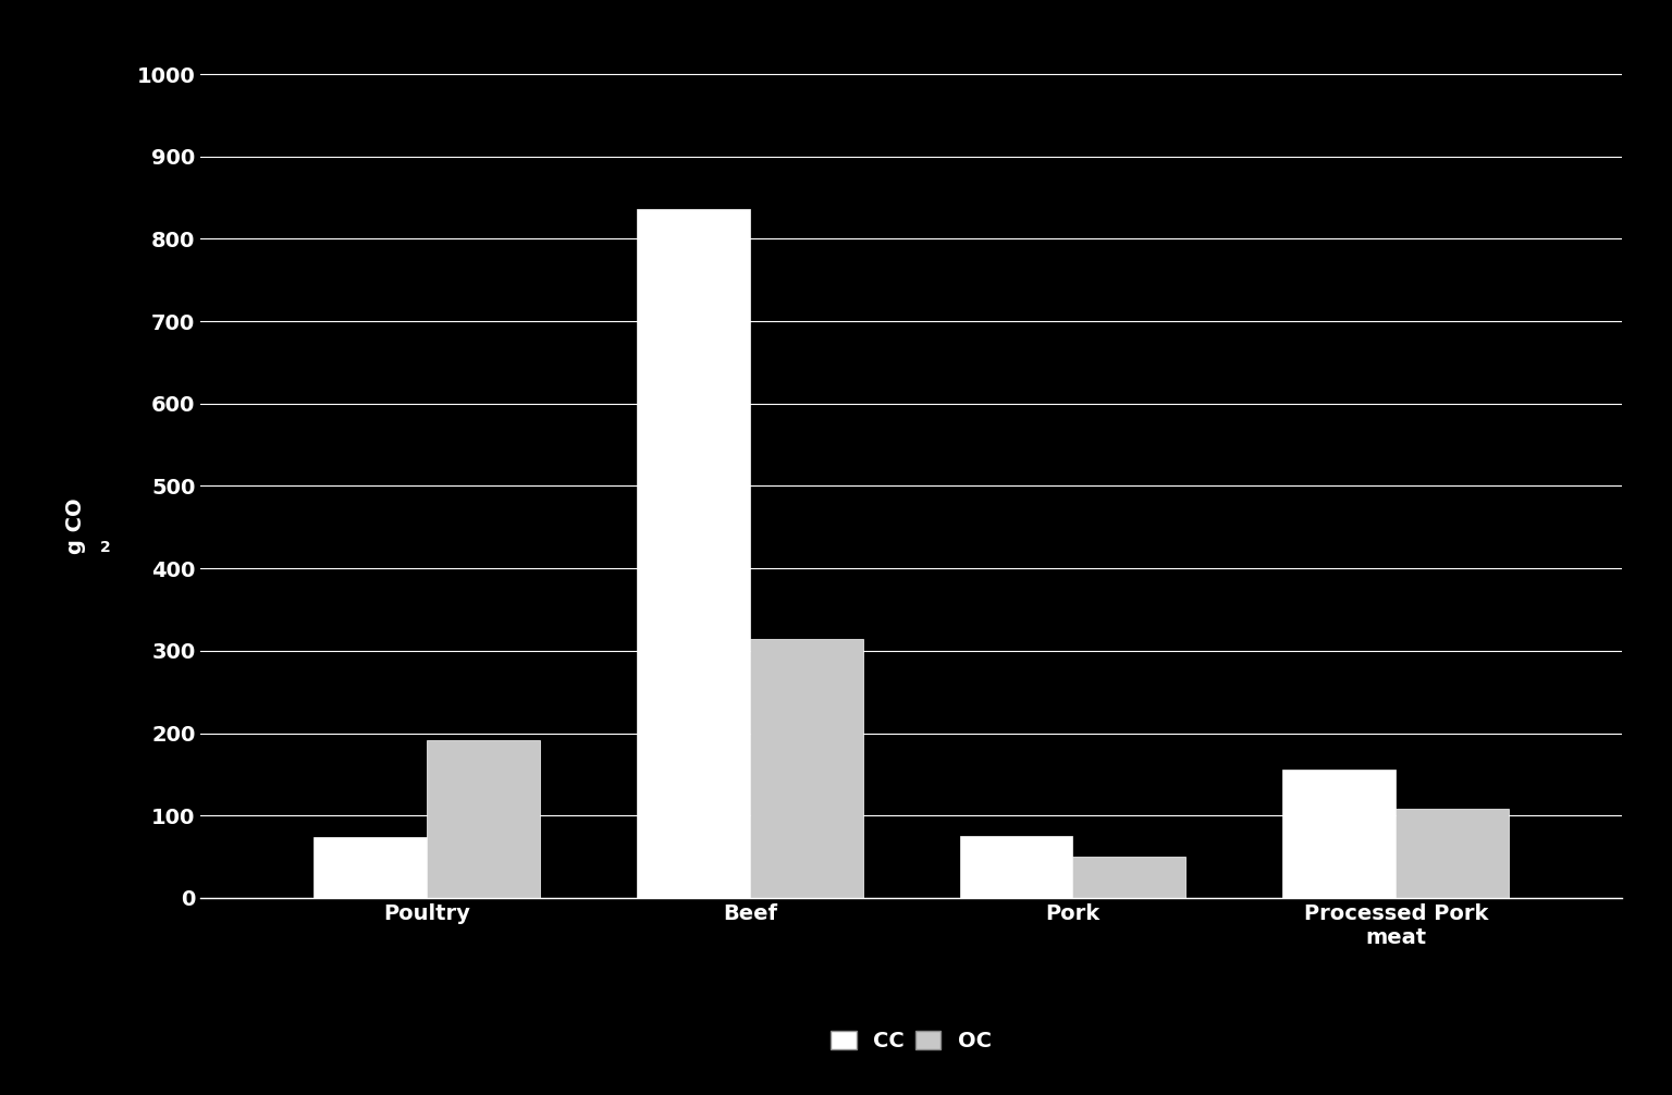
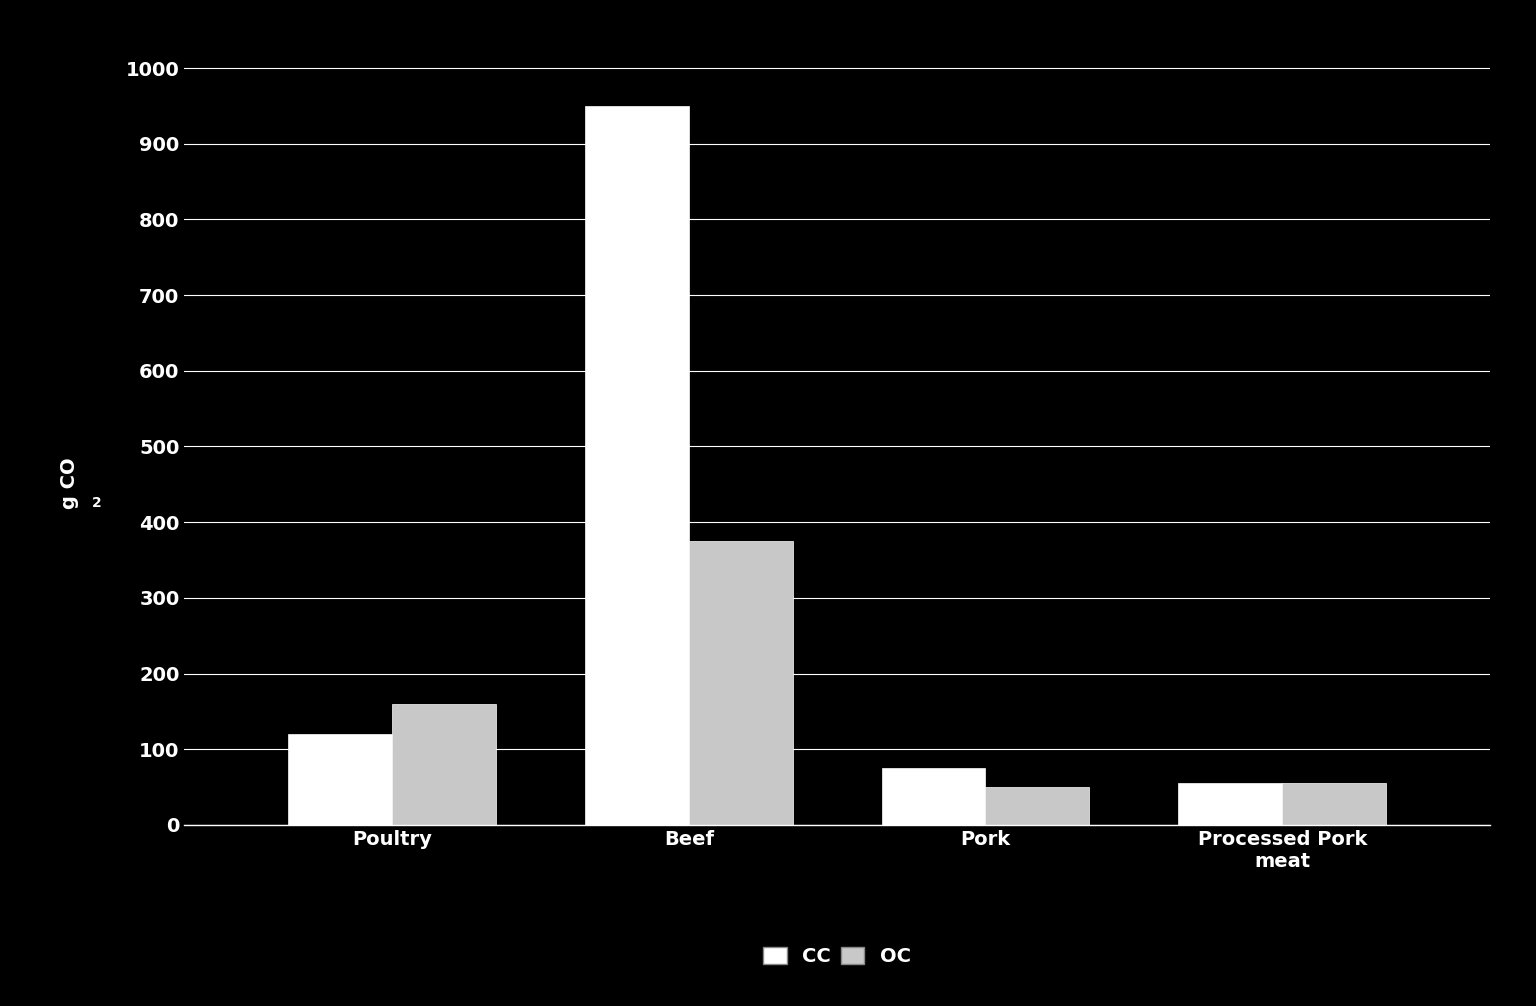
CC/Poultry: 74 -> 120
OC/Poultry: 192 -> 160
CC/Beef: 836 -> 950
OC/Beef: 314 -> 375
CC/Processed Pork meat: 156 -> 55
OC/Processed Pork meat: 108 -> 55
